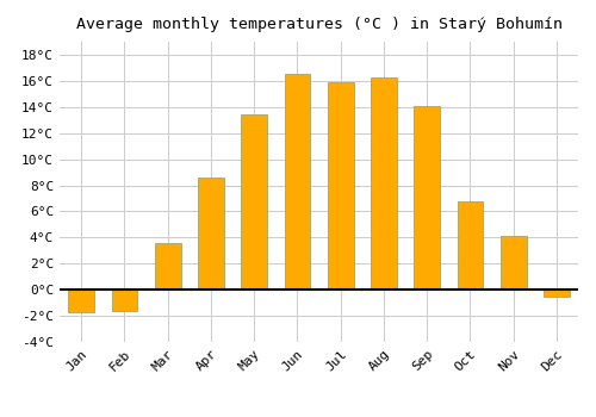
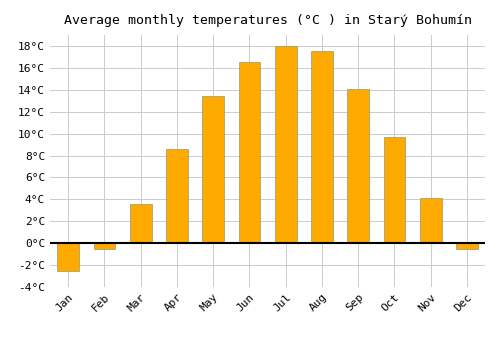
Jan: -1.7°C -> -2.5°C
Feb: -1.6°C -> -0.5°C
Jul: 15.9°C -> 18.0°C
Aug: 16.3°C -> 17.5°C
Oct: 6.8°C -> 9.7°C
